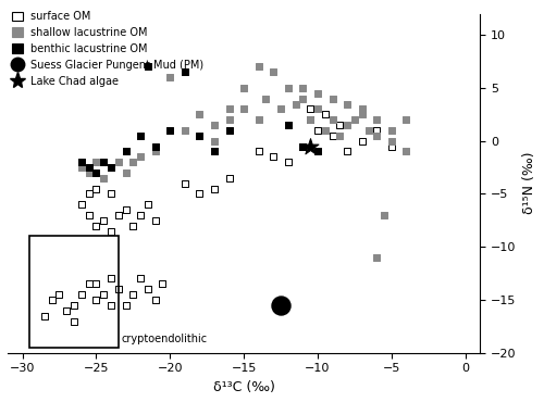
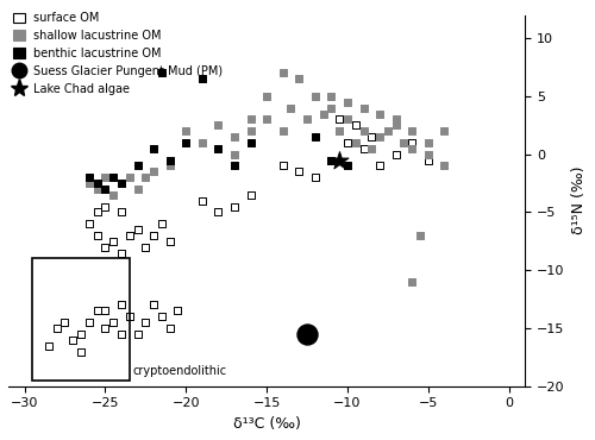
shallow lacustrine OM/−20: 6.0 -> 2.0
